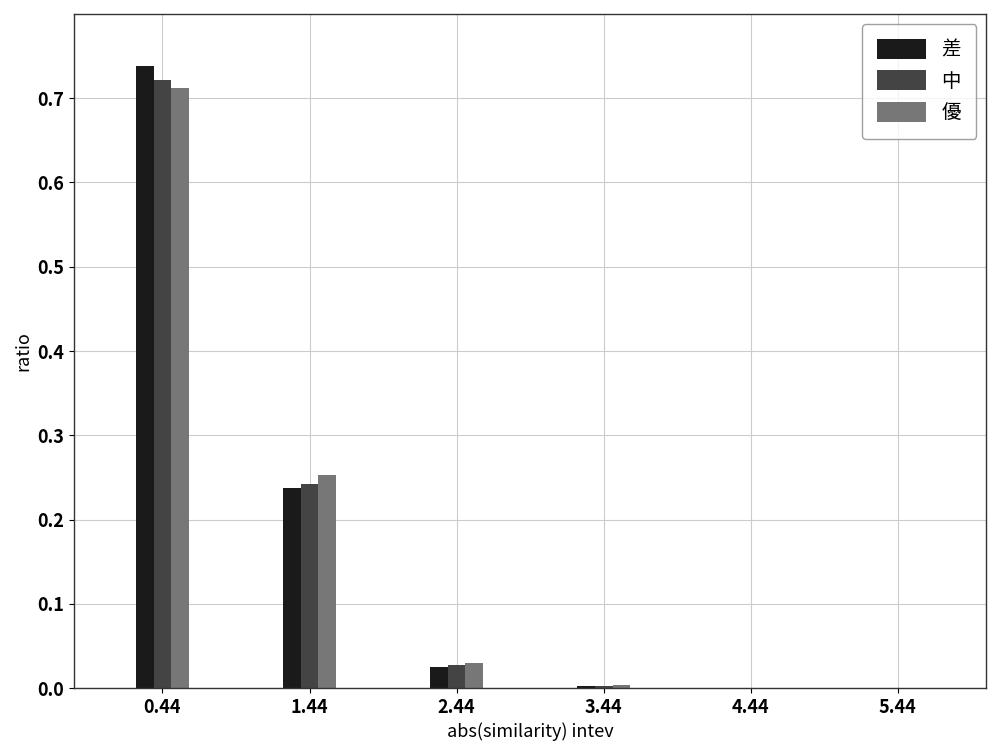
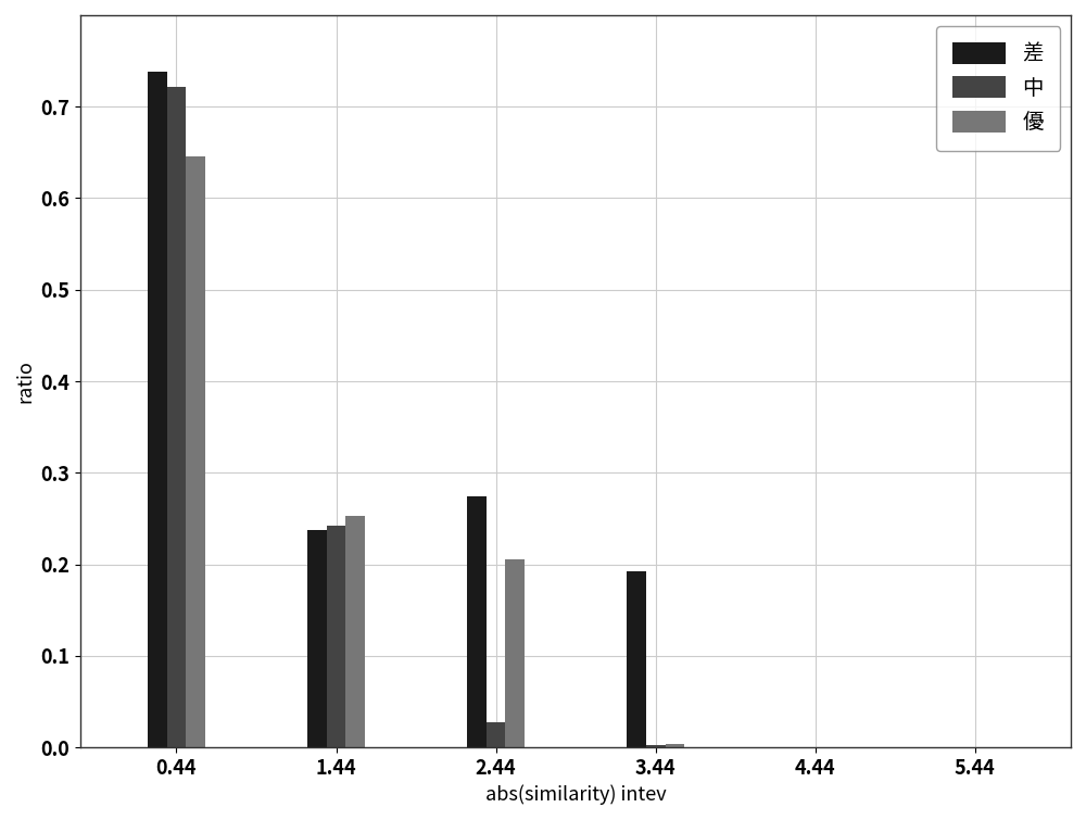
優/0.44: 0.712 -> 0.646
差/2.44: 0.025 -> 0.274
優/2.44: 0.030 -> 0.206
差/3.44: 0.002 -> 0.192
